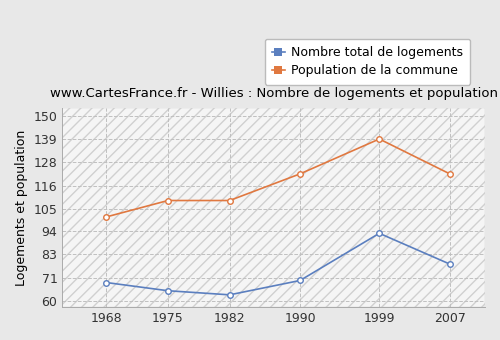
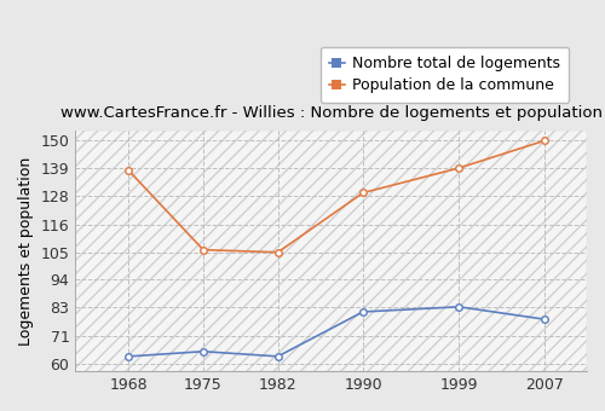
Nombre total de logements/1968: 69 -> 63
Population de la commune/1968: 101 -> 138
Population de la commune/1975: 109 -> 106
Population de la commune/1982: 109 -> 105
Nombre total de logements/1990: 70 -> 81
Population de la commune/1990: 122 -> 129
Nombre total de logements/1999: 93 -> 83
Population de la commune/2007: 122 -> 150
